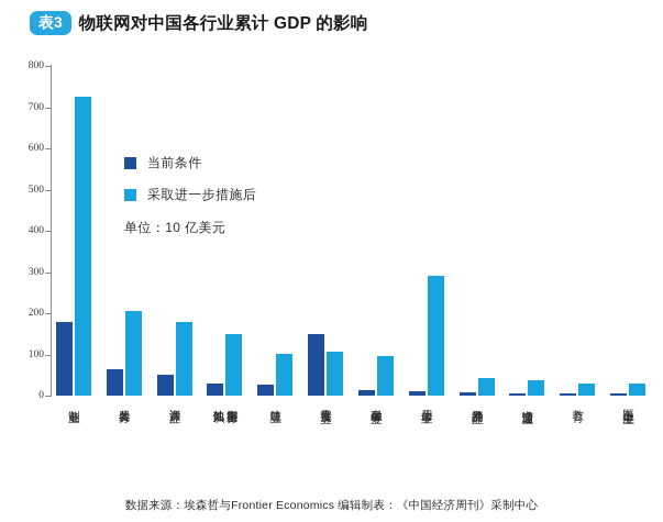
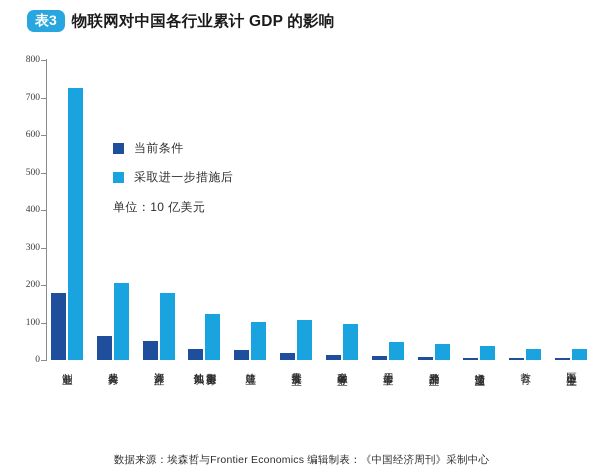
采取进一步措施后/其他知识密集型服务: 150 -> 120
当前条件/零售批发业: 150 -> 20
采取进一步措施后/公用事业: 290 -> 50
